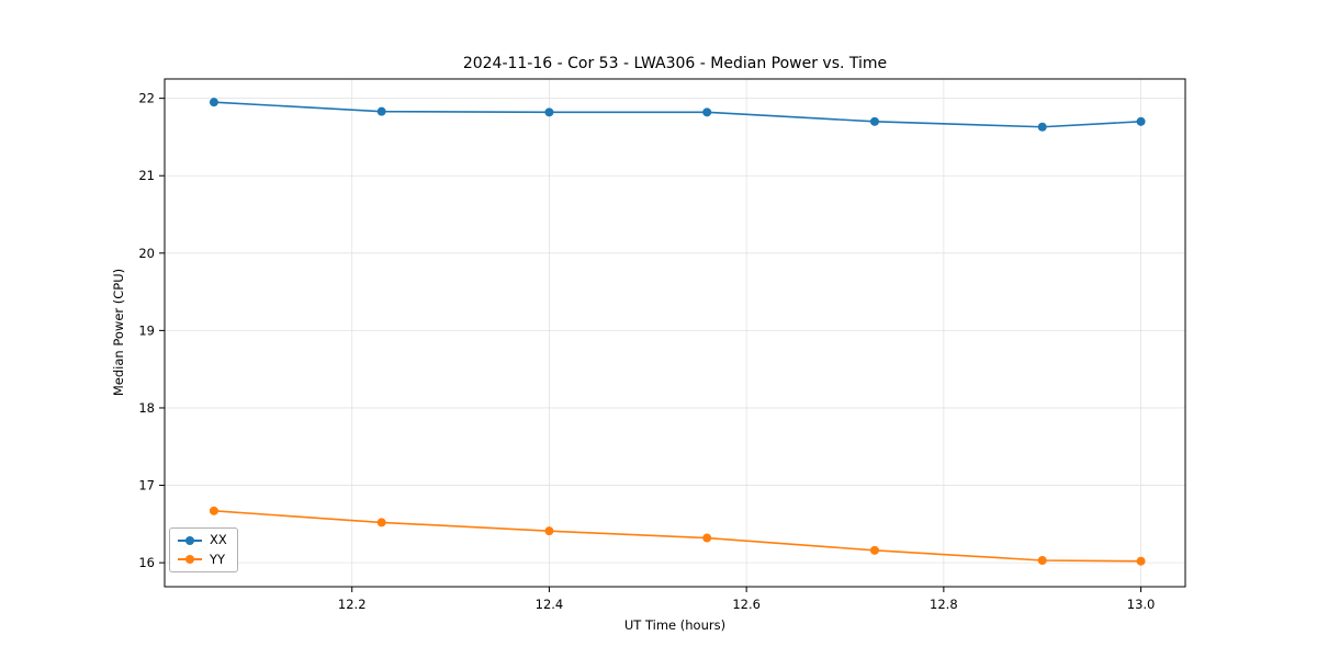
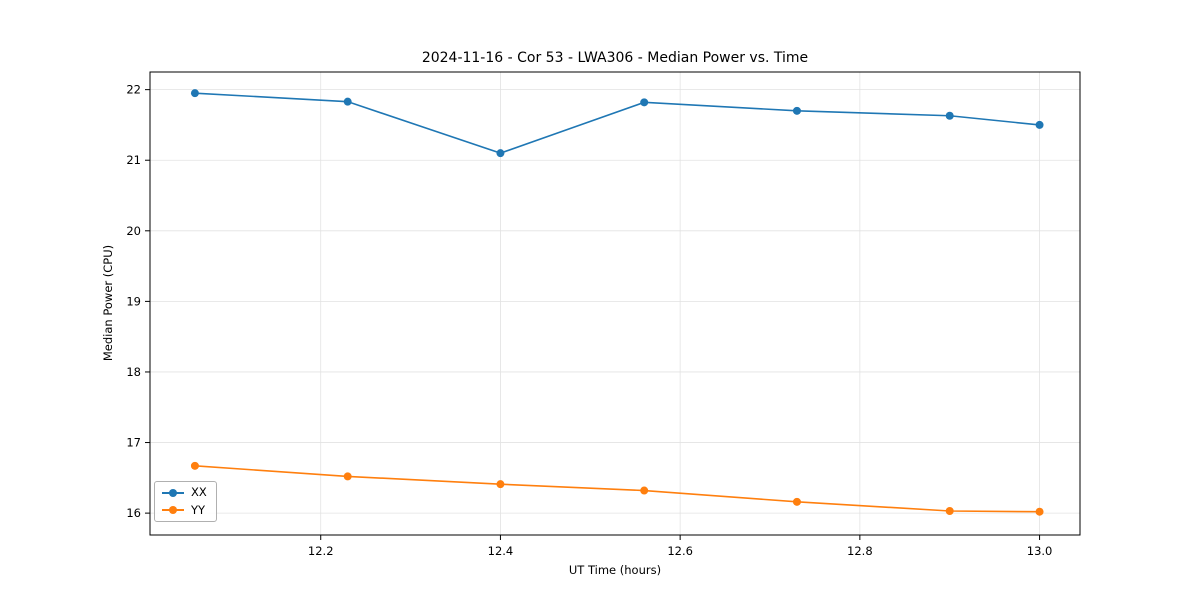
XX/12.4: 21.8 -> 21.1
XX/13.0: 21.7 -> 21.5
